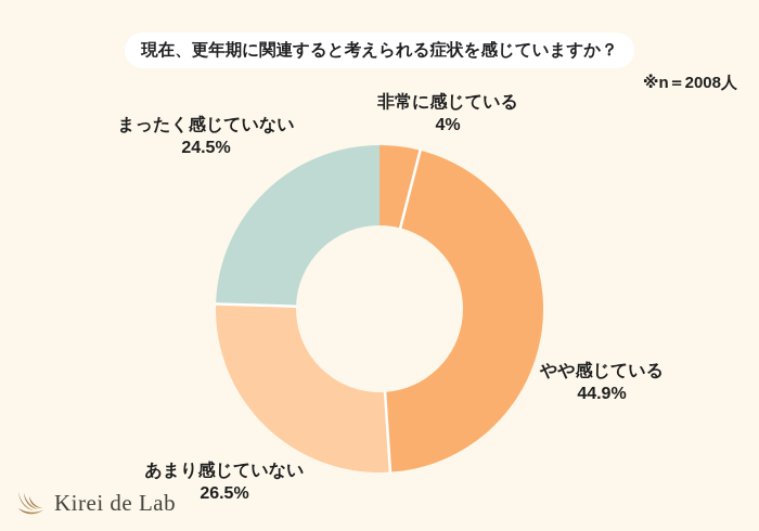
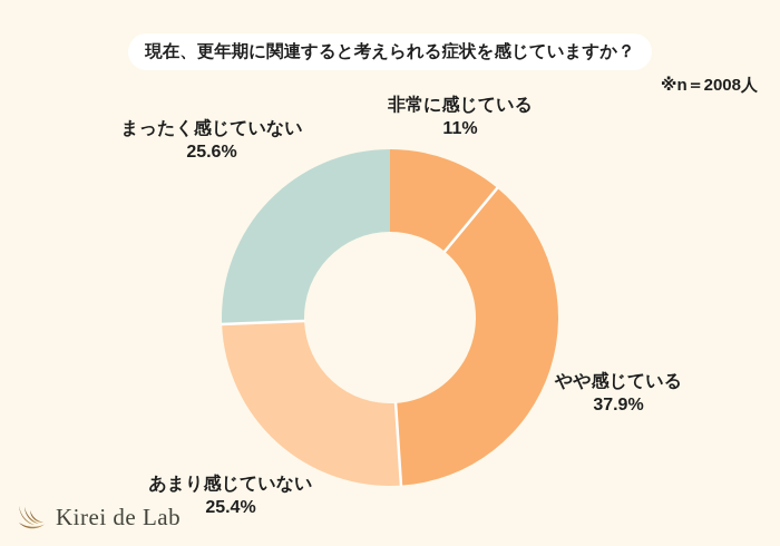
非常に感じている: 4% -> 11%
やや感じている: 44.9% -> 37.9%
あまり感じていない: 26.5% -> 25.4%
まったく感じていない: 24.5% -> 25.6%
